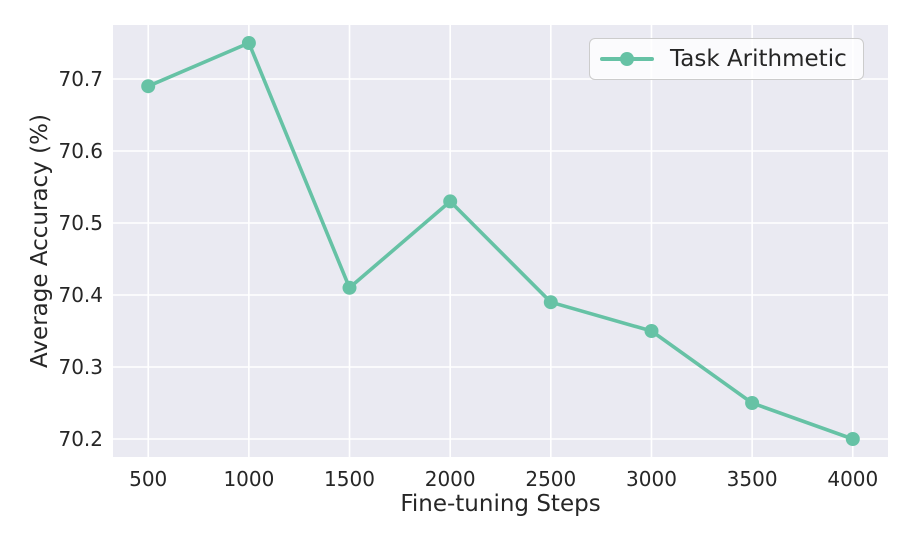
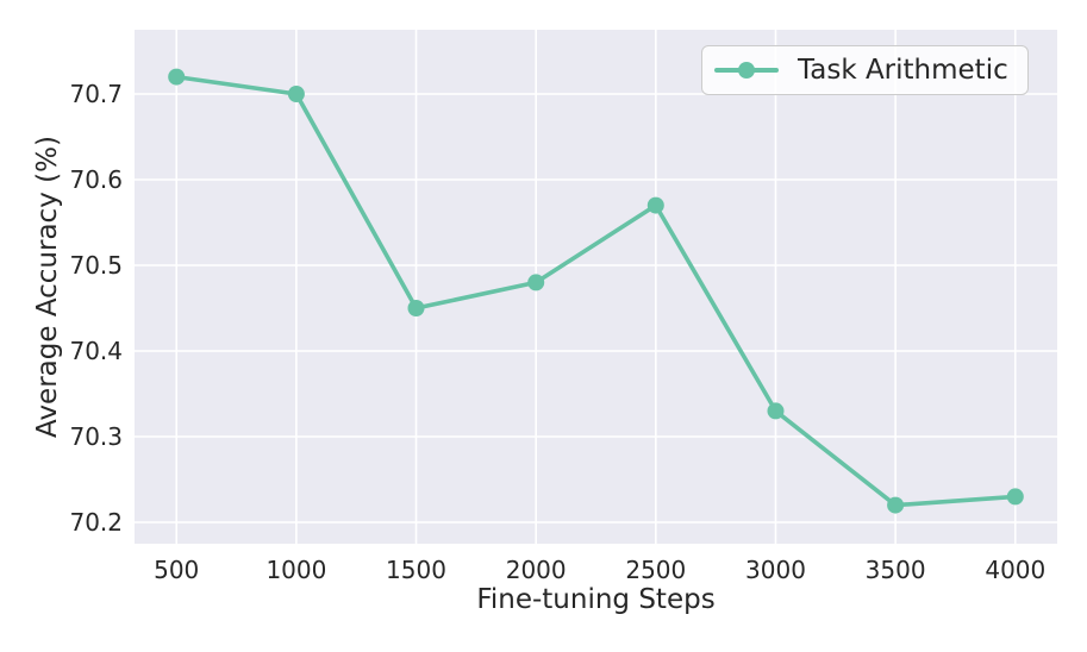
500: 70.69 -> 70.72
1000: 70.75 -> 70.70
1500: 70.41 -> 70.45
2000: 70.53 -> 70.48
2500: 70.39 -> 70.57
3000: 70.35 -> 70.33
3500: 70.25 -> 70.22
4000: 70.20 -> 70.23
